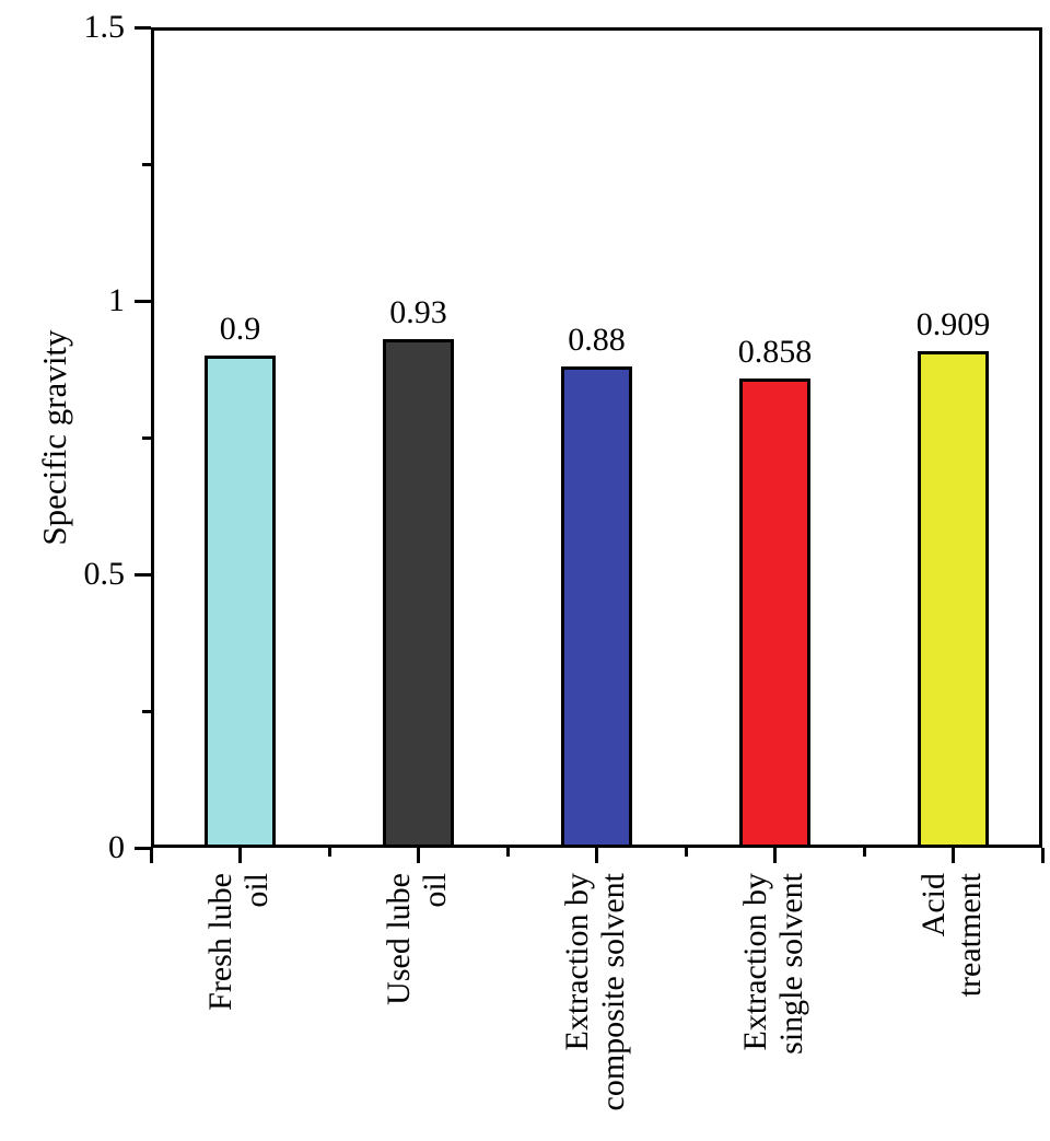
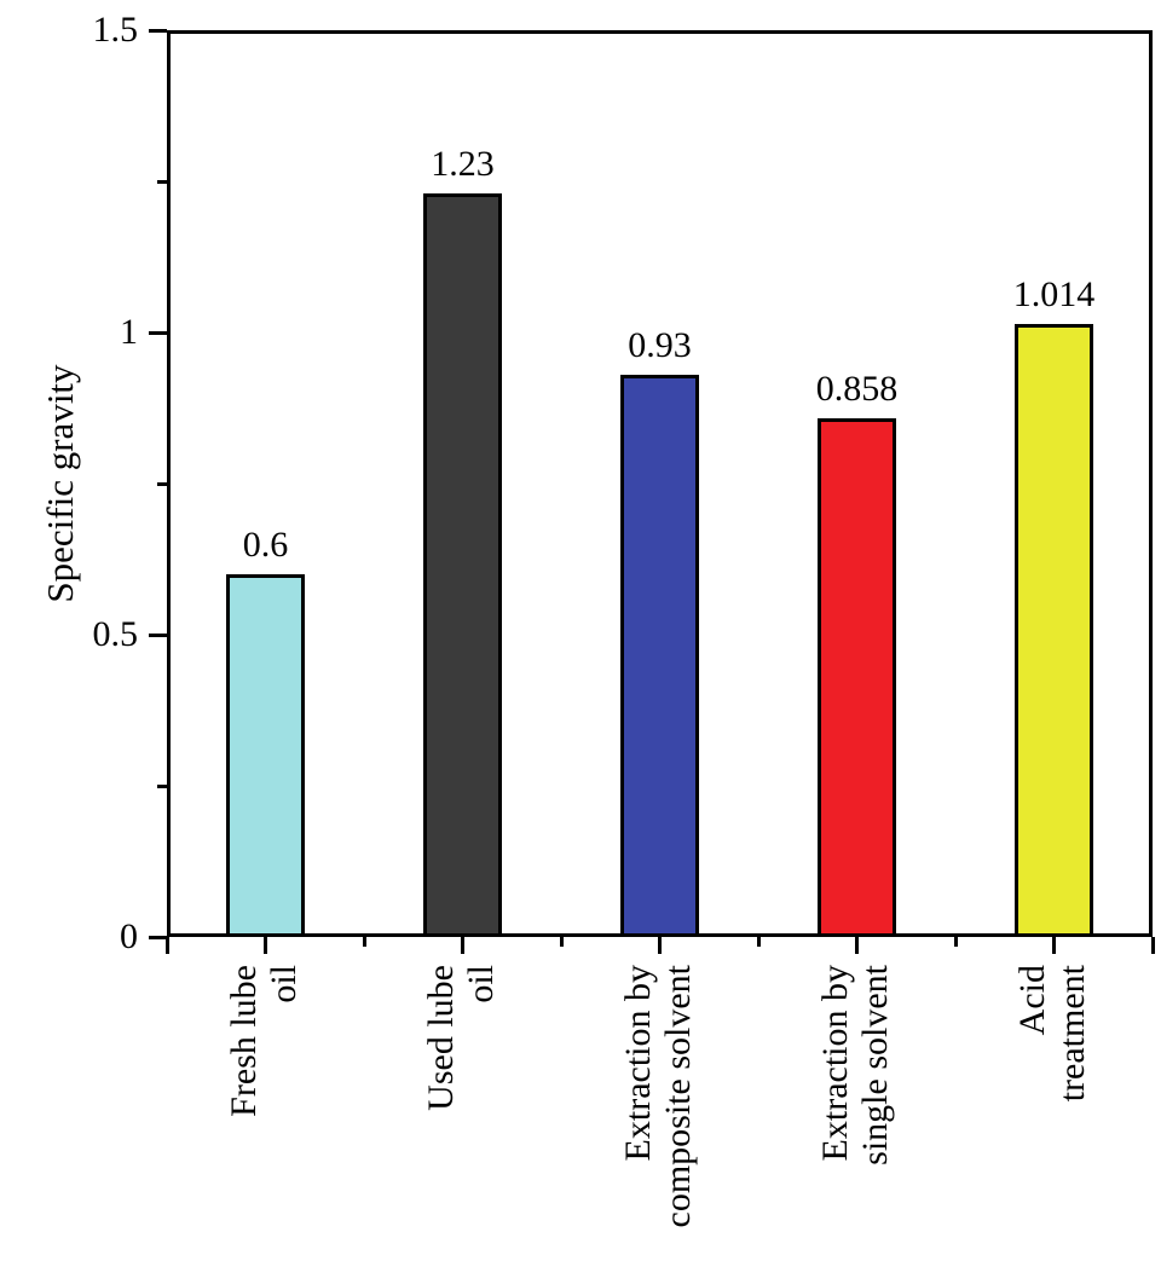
Fresh lube oil: 0.9 -> 0.6
Used lube oil: 0.93 -> 1.23
Extraction by composite solvent: 0.88 -> 0.93
Acid treatment: 0.909 -> 1.014
